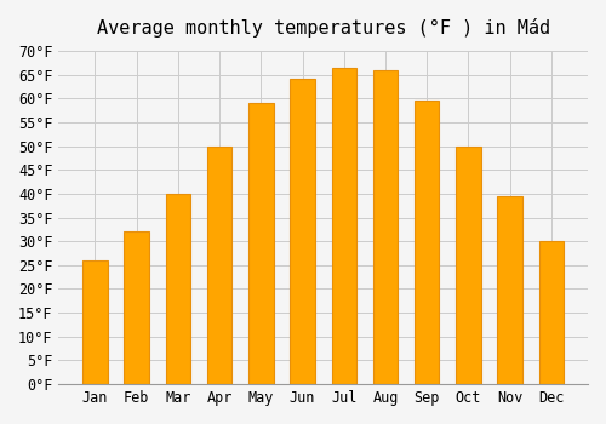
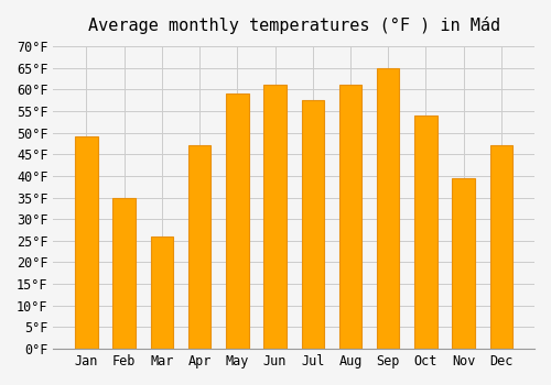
Jan: 26.0°F -> 49.0°F
Feb: 32.0°F -> 35.0°F
Mar: 40.0°F -> 26.0°F
Apr: 50.0°F -> 47.0°F
Jun: 64.0°F -> 61.0°F
Jul: 66.5°F -> 57.5°F
Aug: 66.0°F -> 61.0°F
Sep: 59.5°F -> 65.0°F
Oct: 50.0°F -> 54.0°F
Dec: 30.0°F -> 47.0°F
